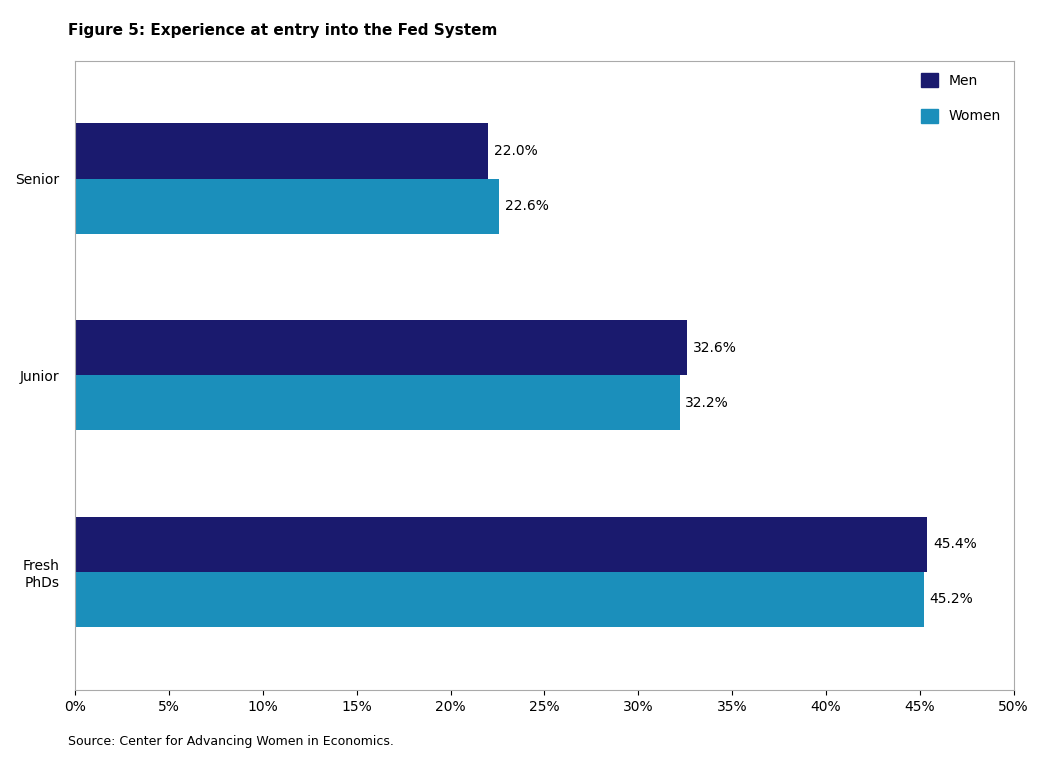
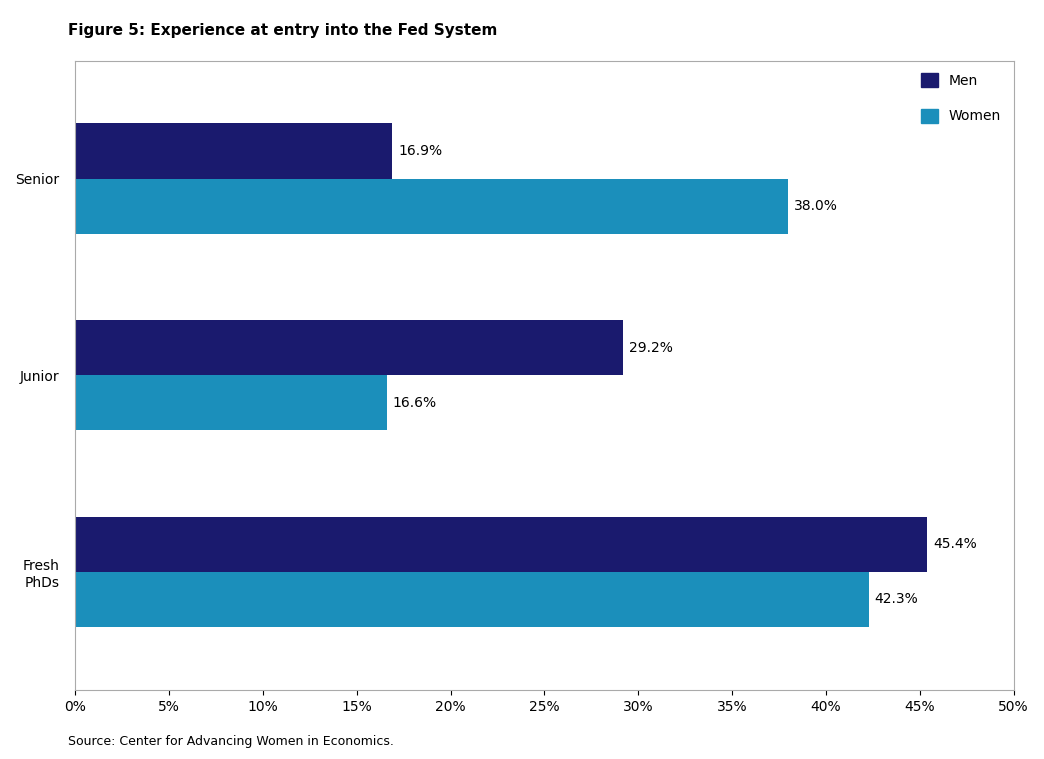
Men/Senior: 22.0% -> 16.9%
Women/Senior: 22.6% -> 38.0%
Men/Junior: 32.6% -> 29.2%
Women/Junior: 32.2% -> 16.6%
Women/Fresh PhDs: 45.2% -> 42.3%
